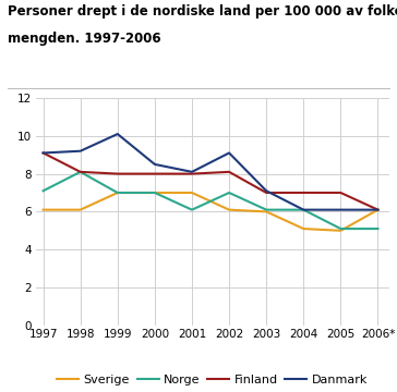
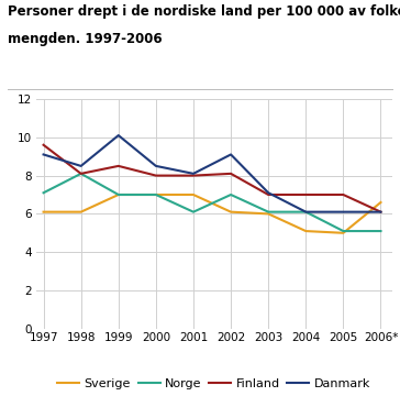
Finland/1997: 9.1 -> 9.6
Danmark/1998: 9.2 -> 8.5
Finland/1999: 8.0 -> 8.5
Sverige/2006*: 6.1 -> 6.6
